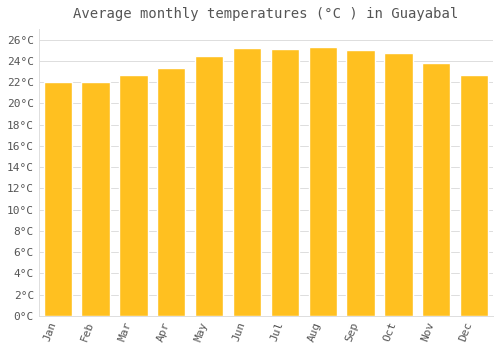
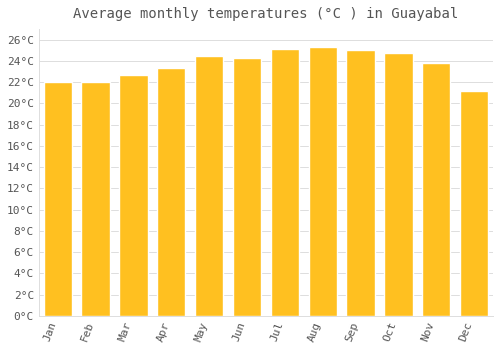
Jun: 25.2°C -> 24.3°C
Dec: 22.7°C -> 21.2°C
